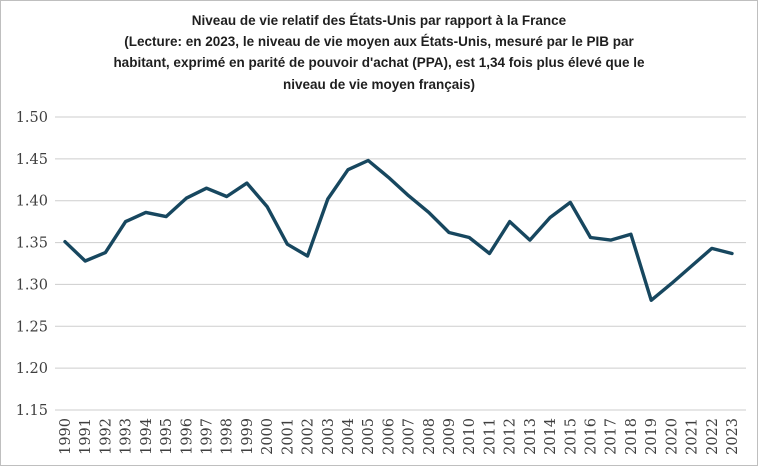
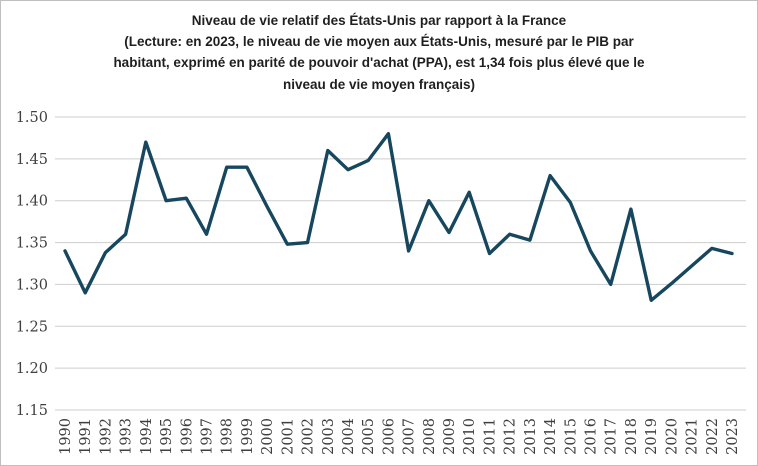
1990: 1.35 -> 1.34
1991: 1.33 -> 1.29
1993: 1.38 -> 1.36
1994: 1.39 -> 1.47
1995: 1.38 -> 1.40
1997: 1.42 -> 1.36
1998: 1.41 -> 1.44
1999: 1.42 -> 1.44
2002: 1.33 -> 1.35
2003: 1.40 -> 1.46
2006: 1.43 -> 1.48
2007: 1.41 -> 1.34
2008: 1.39 -> 1.40
2010: 1.36 -> 1.41
2012: 1.38 -> 1.36
2014: 1.38 -> 1.43
2016: 1.36 -> 1.34
2017: 1.35 -> 1.30
2018: 1.36 -> 1.39
